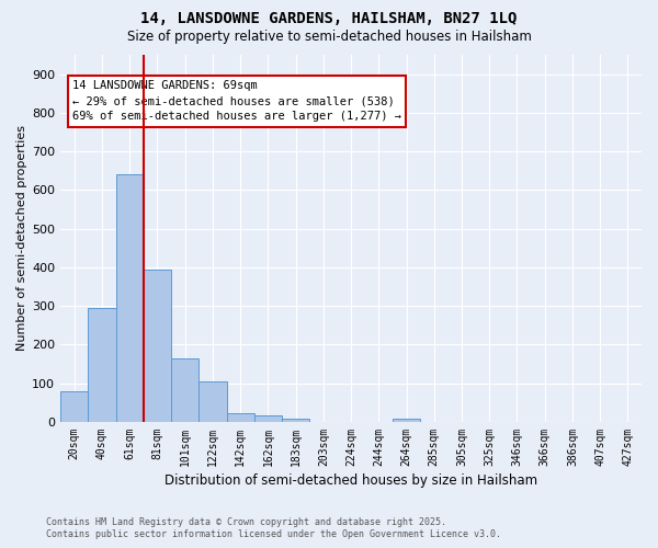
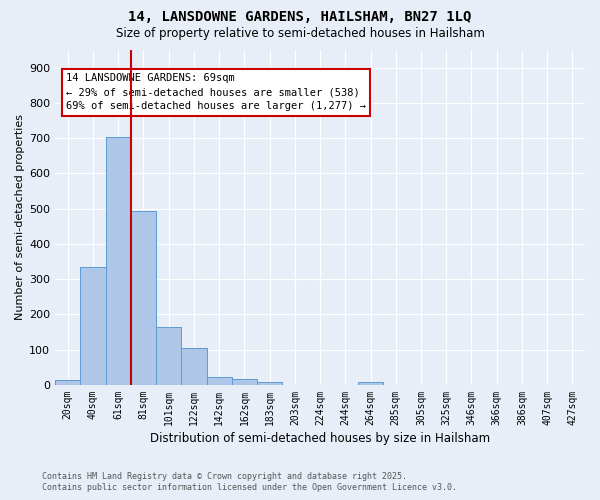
20sqm: 80 -> 15
40sqm: 295 -> 335
61sqm: 640 -> 703
81sqm: 395 -> 493
